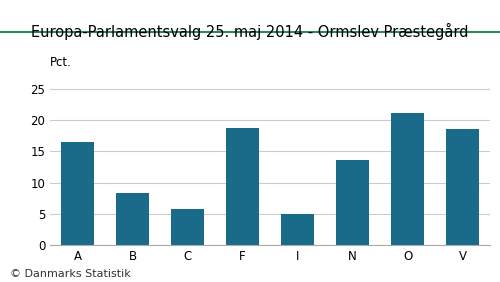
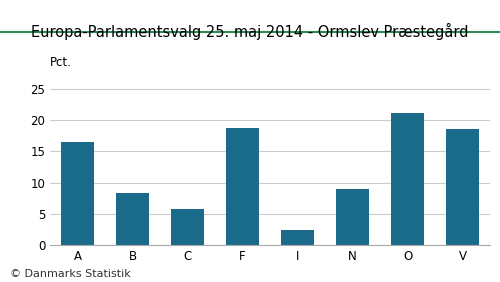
I: 5.0 -> 2.4
N: 13.6 -> 9.0
